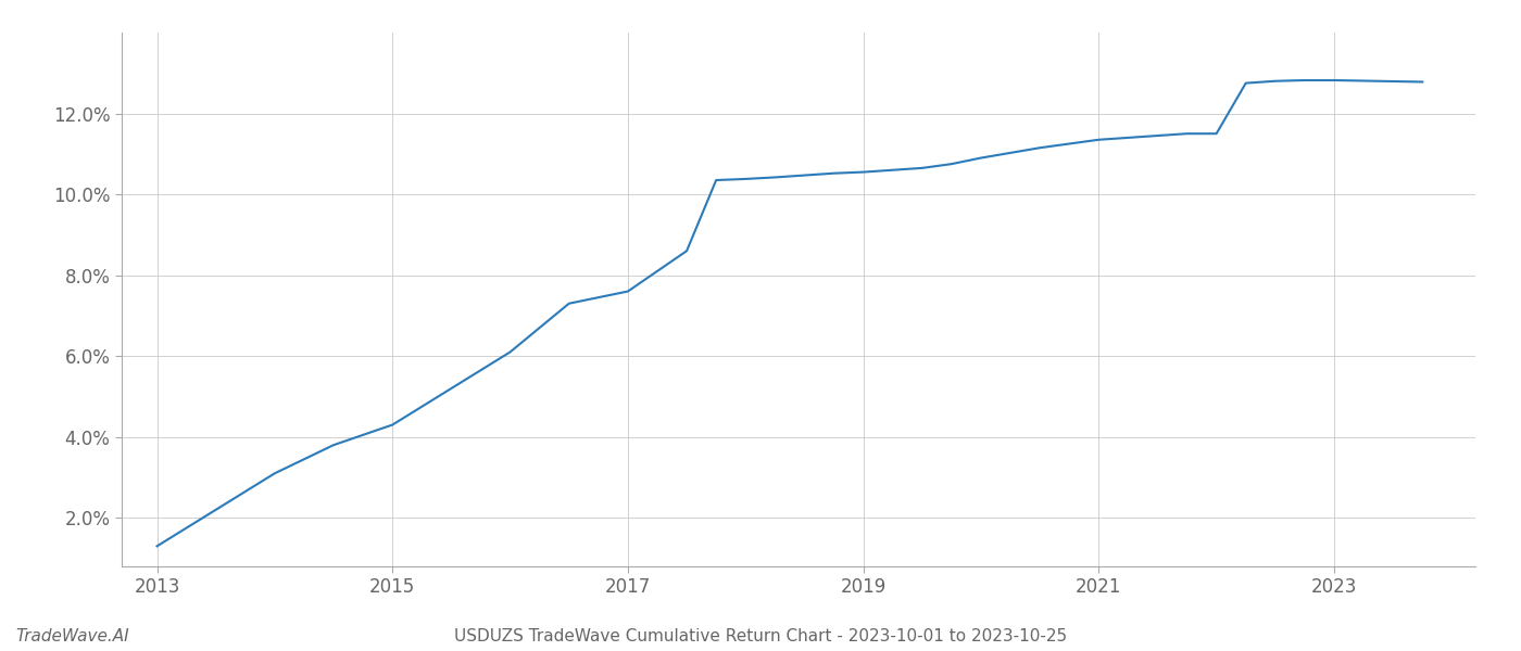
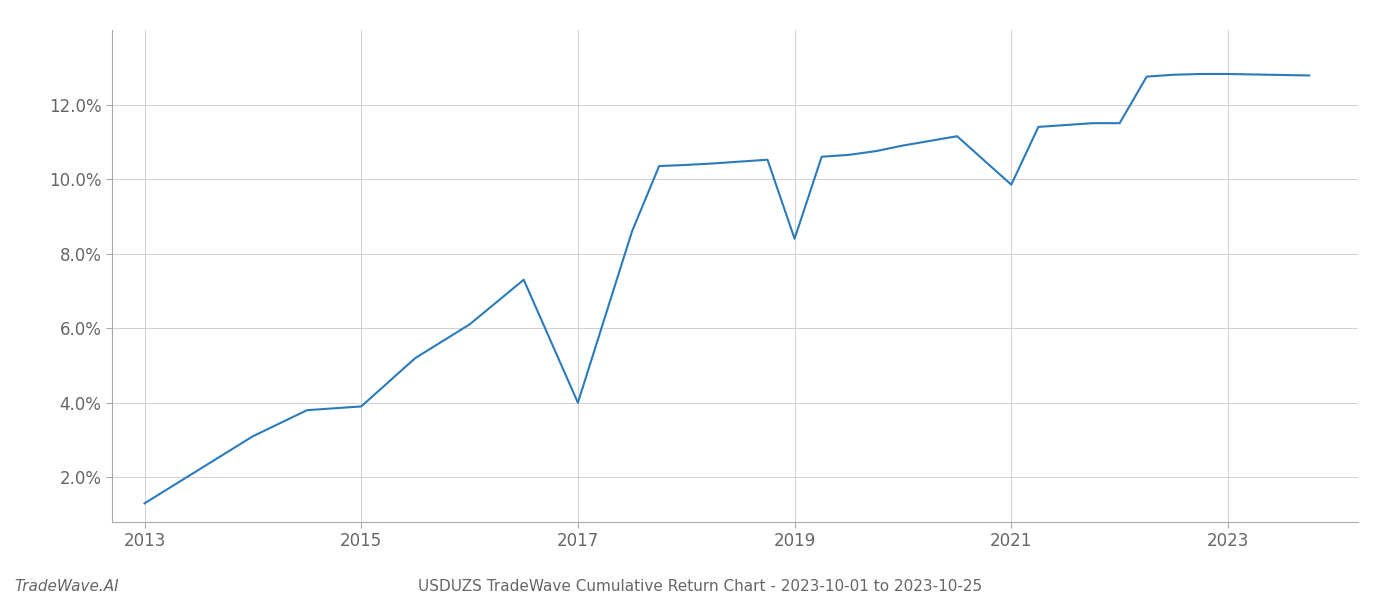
2015: 4.30% -> 3.90%
2017: 7.60% -> 4.00%
2019: 10.55% -> 8.40%
2021: 11.35% -> 9.85%
